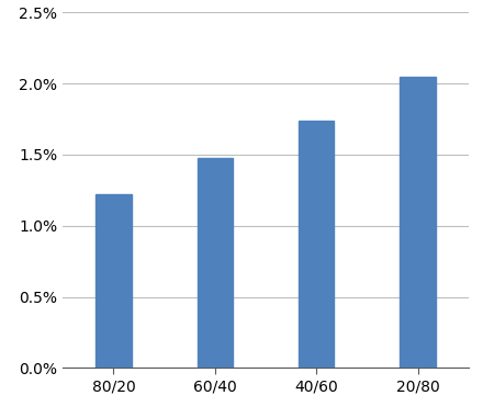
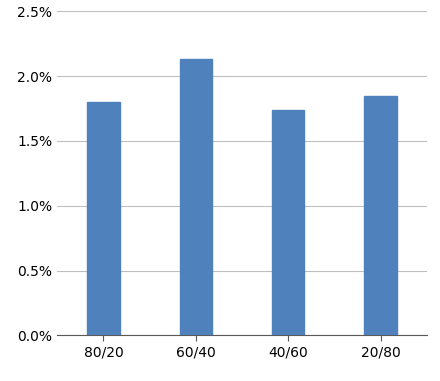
80/20: 1.22% -> 1.80%
60/40: 1.48% -> 2.13%
20/80: 2.05% -> 1.85%
